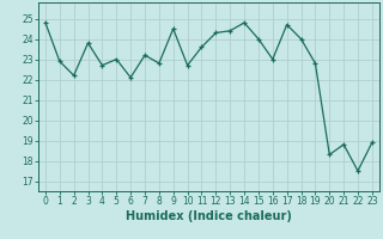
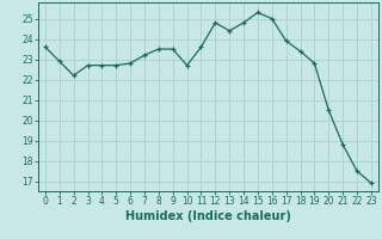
0: 24.8 -> 23.6
3: 23.8 -> 22.7
5: 23.0 -> 22.7
6: 22.1 -> 22.8
8: 22.8 -> 23.5
9: 24.5 -> 23.5
12: 24.3 -> 24.8
15: 24.0 -> 25.3
16: 23.0 -> 25.0
17: 24.7 -> 23.9
18: 24.0 -> 23.4
20: 18.3 -> 20.5
23: 18.9 -> 16.9
